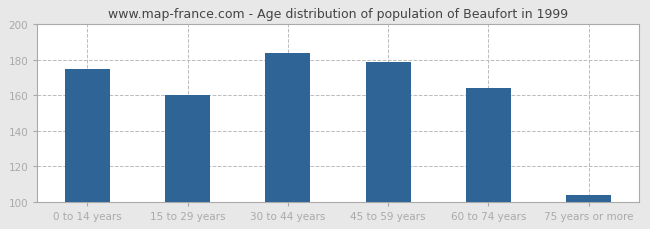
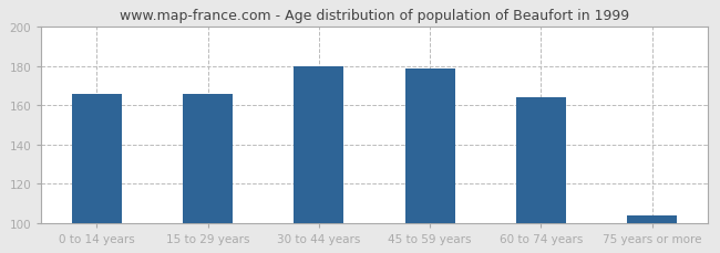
0 to 14 years: 175 -> 166
15 to 29 years: 160 -> 166
30 to 44 years: 184 -> 180
